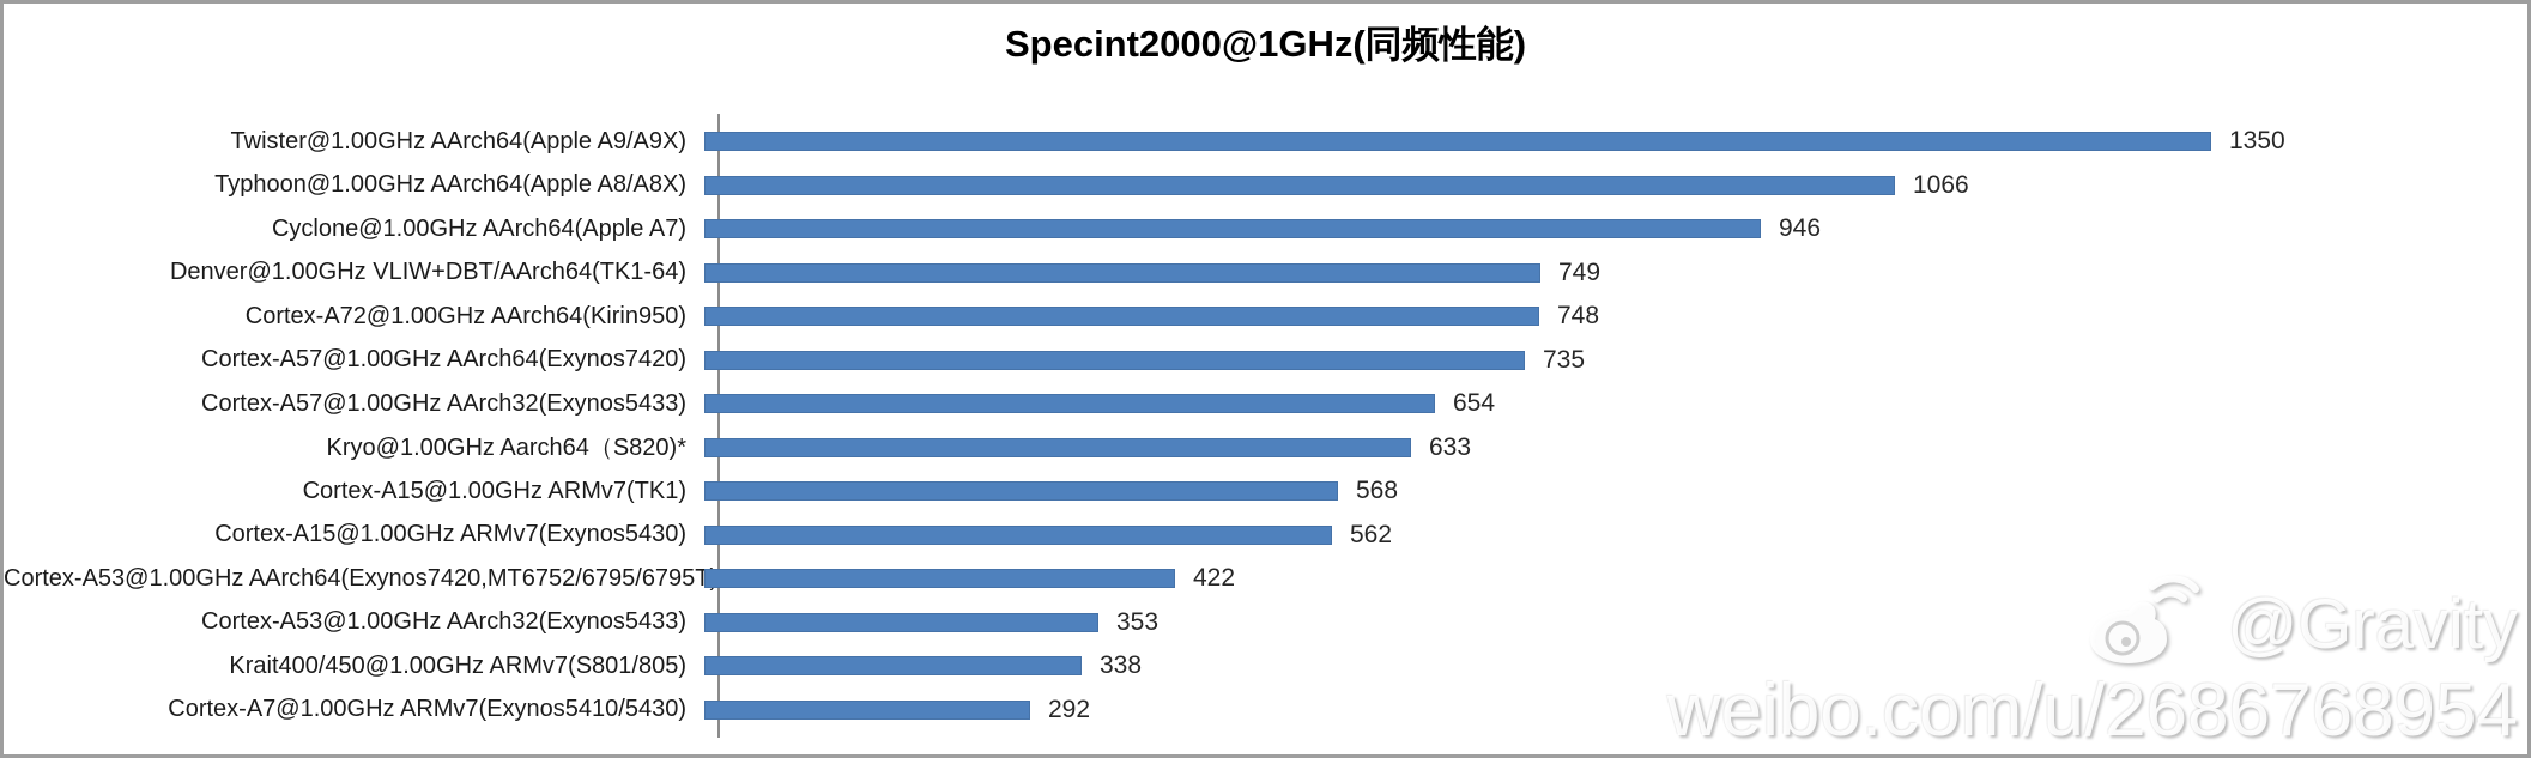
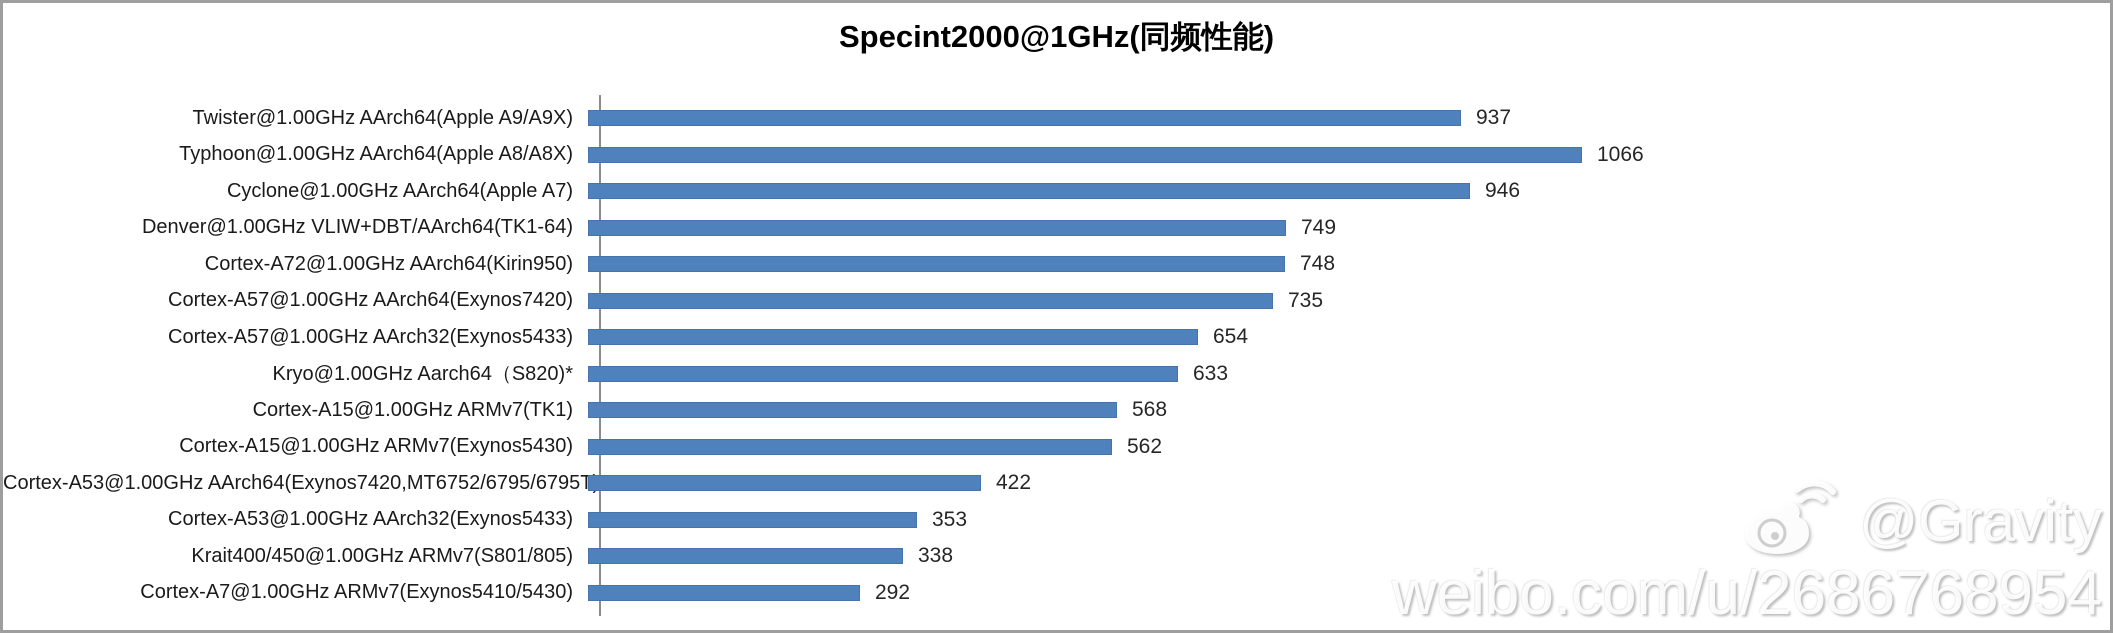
Twister@1.00GHz AArch64(Apple A9/A9X): 1350 -> 937
